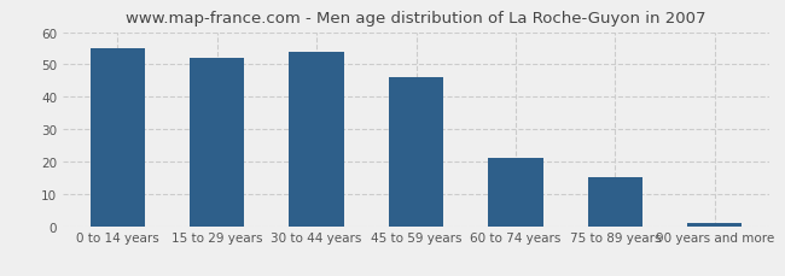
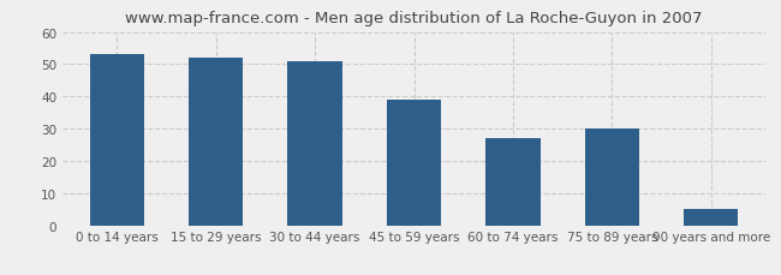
0 to 14 years: 55 -> 53
30 to 44 years: 54 -> 51
45 to 59 years: 46 -> 39
60 to 74 years: 21 -> 27
75 to 89 years: 15 -> 30
90 years and more: 1 -> 5
